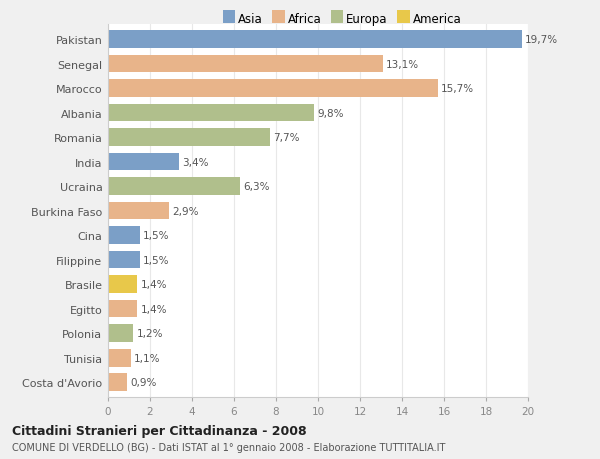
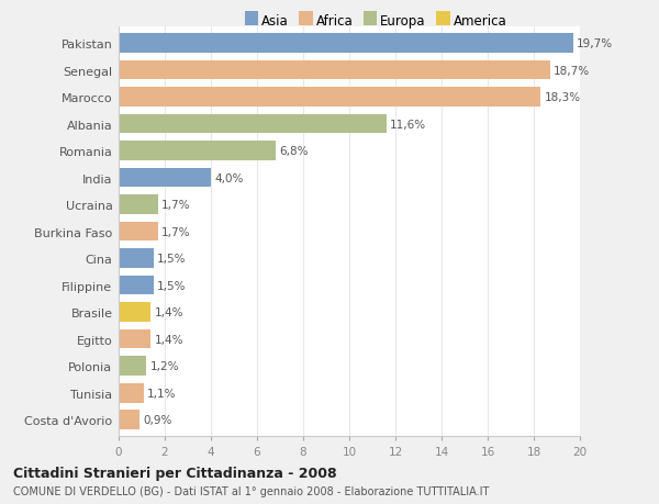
Senegal: 13,1% -> 18,7%
Marocco: 15,7% -> 18,3%
Albania: 9,8% -> 11,6%
Romania: 7,7% -> 6,8%
India: 3,4% -> 4,0%
Ucraina: 6,3% -> 1,7%
Burkina Faso: 2,9% -> 1,7%
